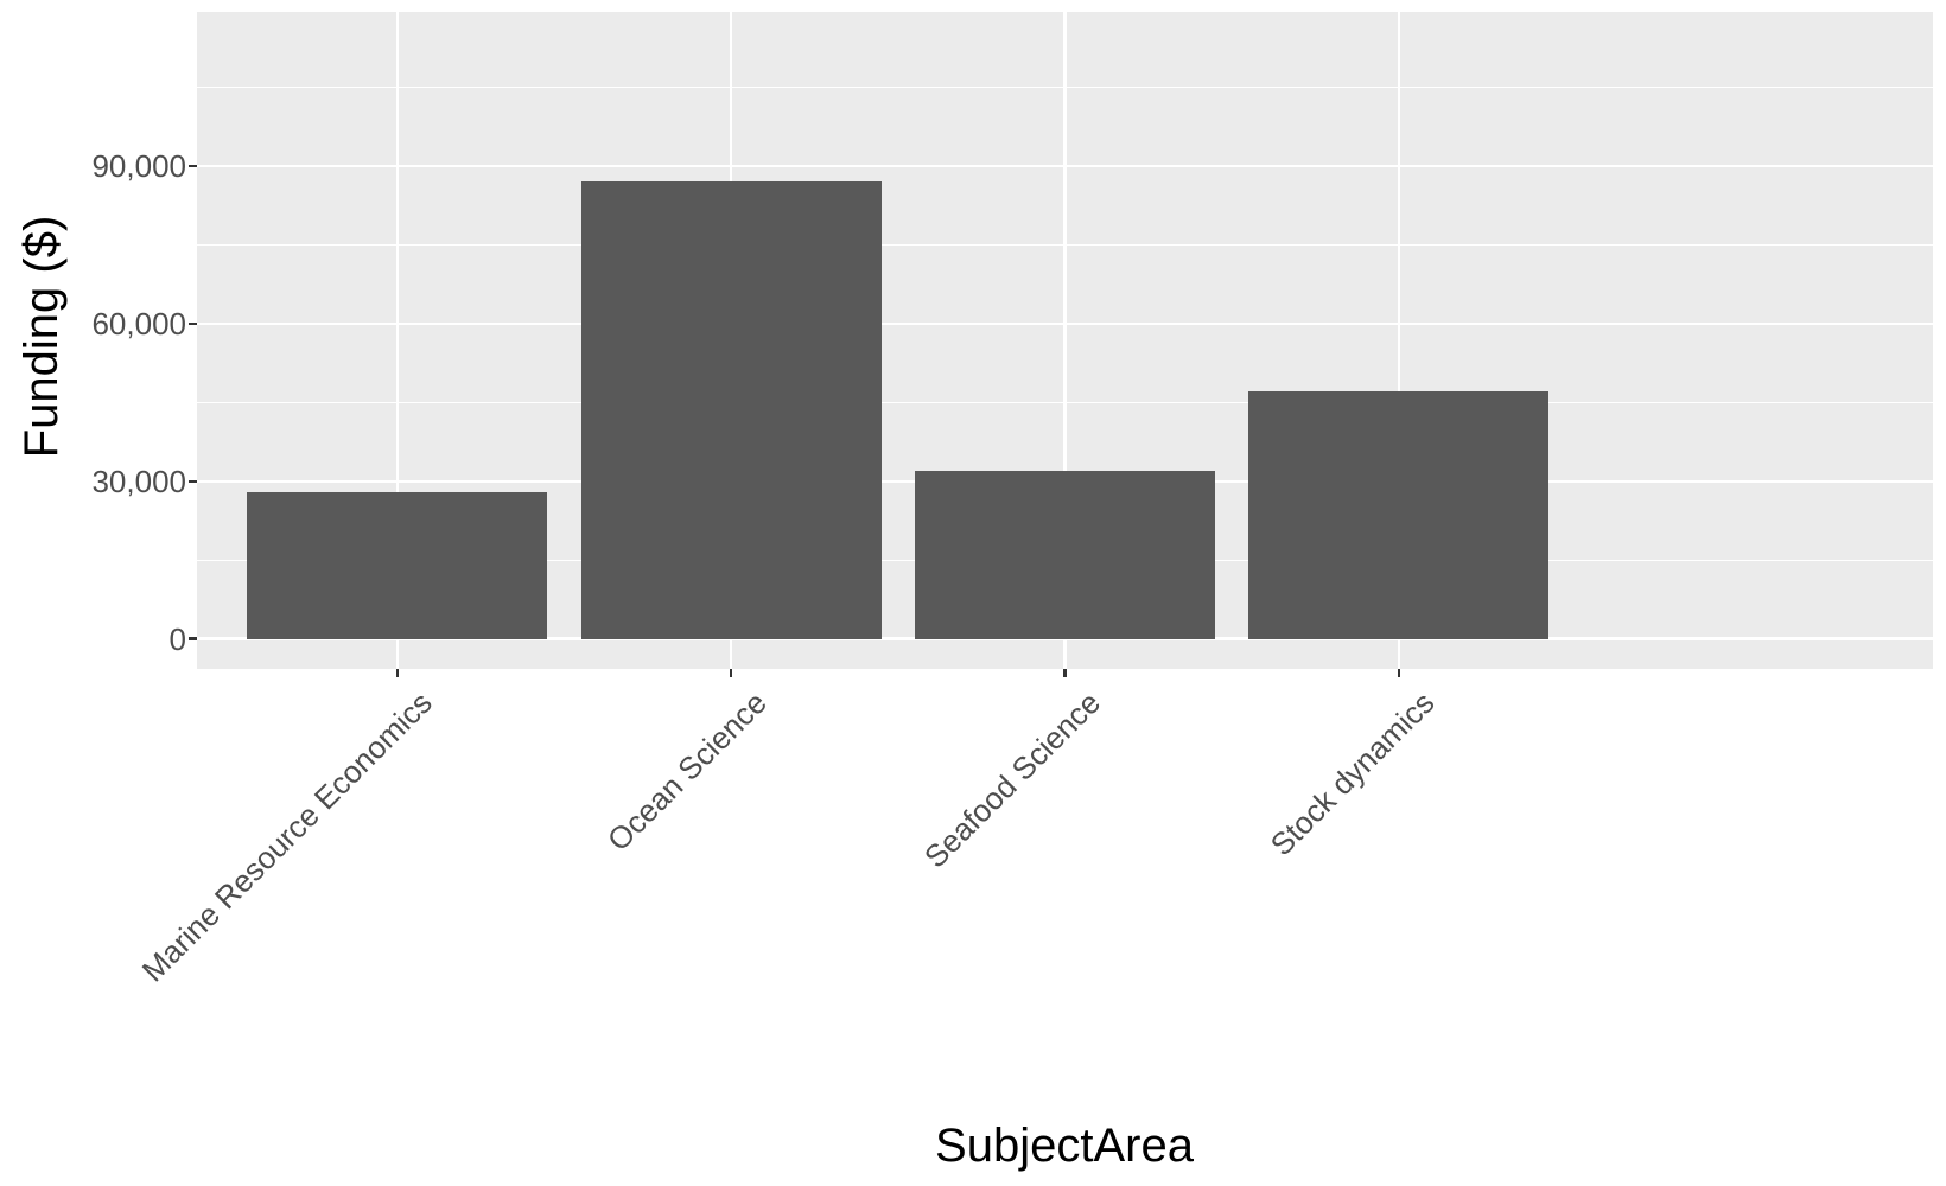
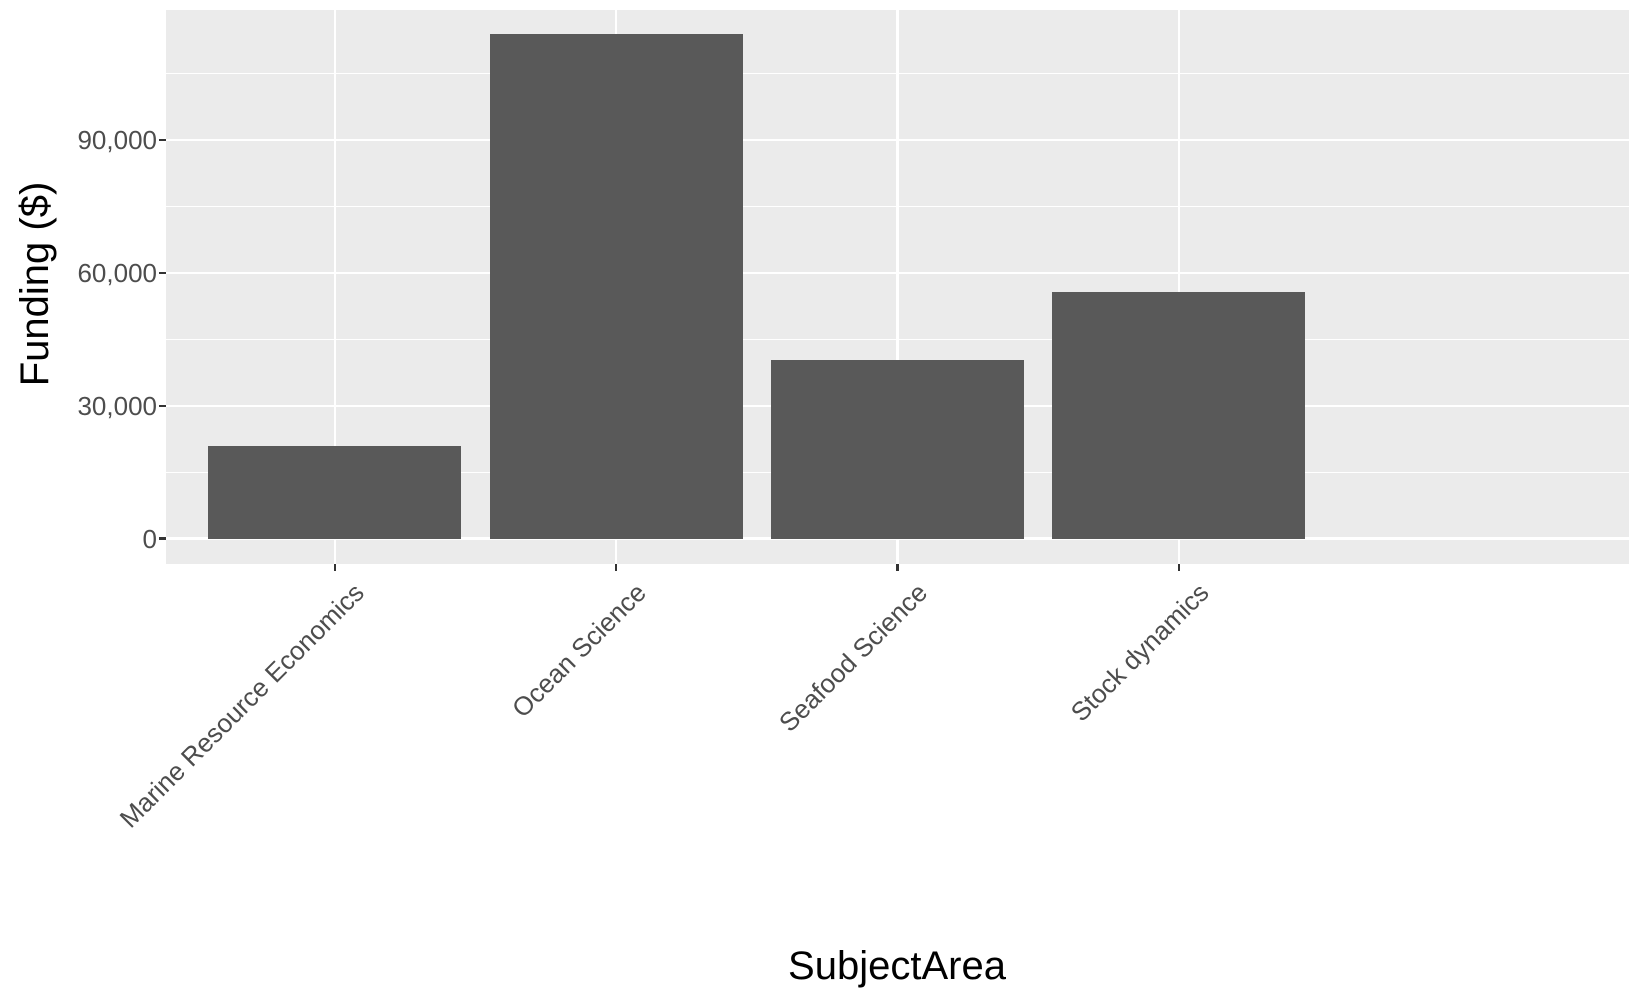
Marine Resource Economics: 28000 -> 21000
Ocean Science: 87000 -> 114000
Seafood Science: 32000 -> 40000
Stock dynamics: 47000 -> 56000
